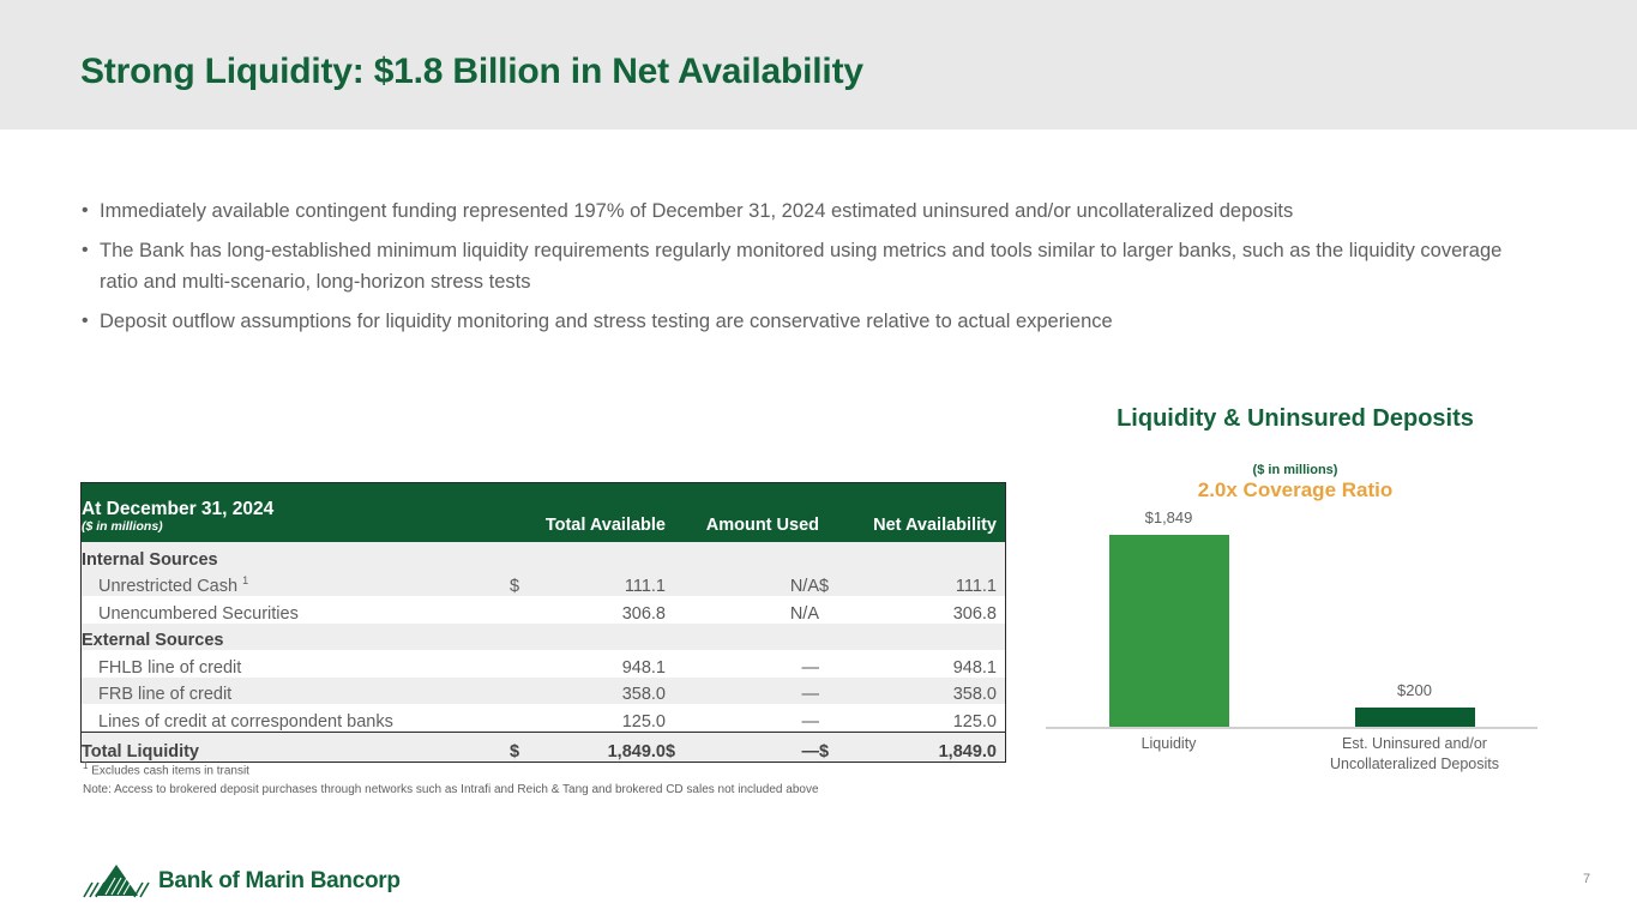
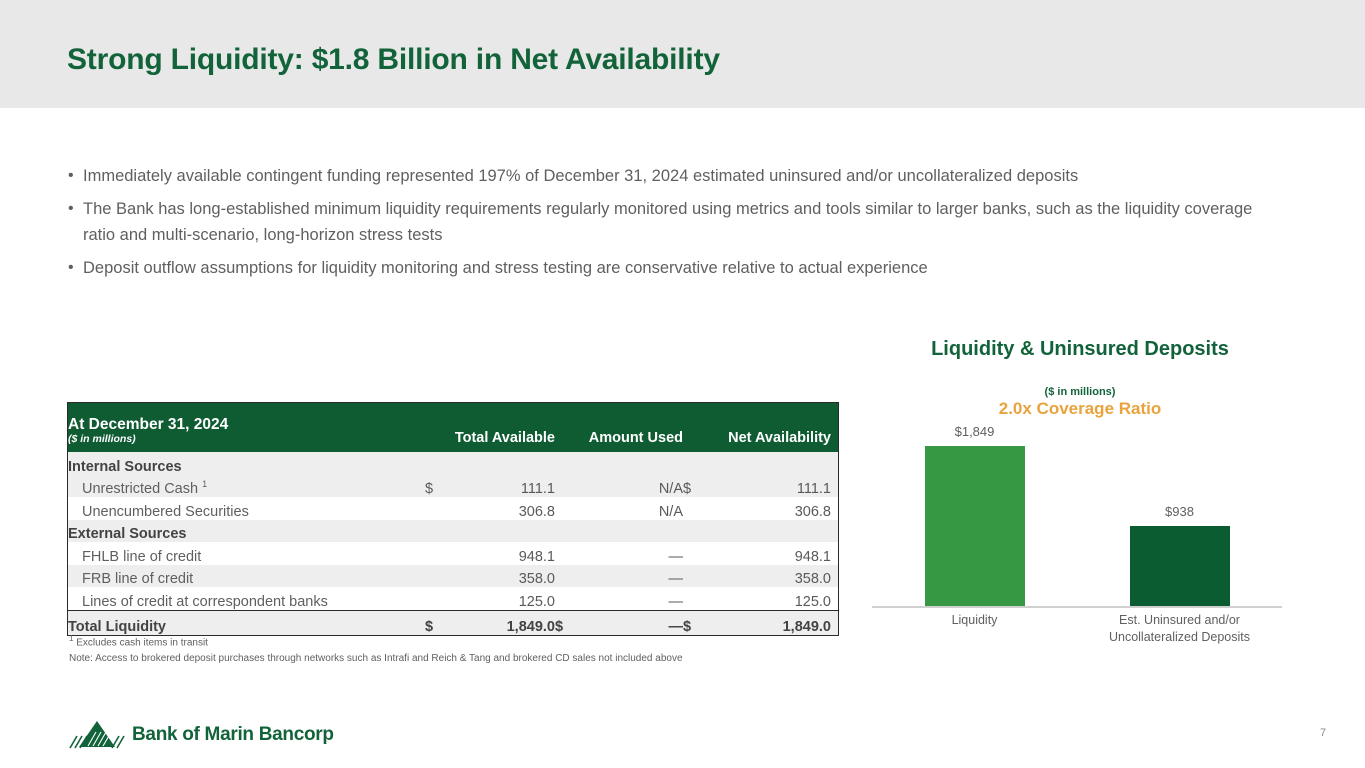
Est. Uninsured and/or Uncollateralized Deposits: $200 -> $938
